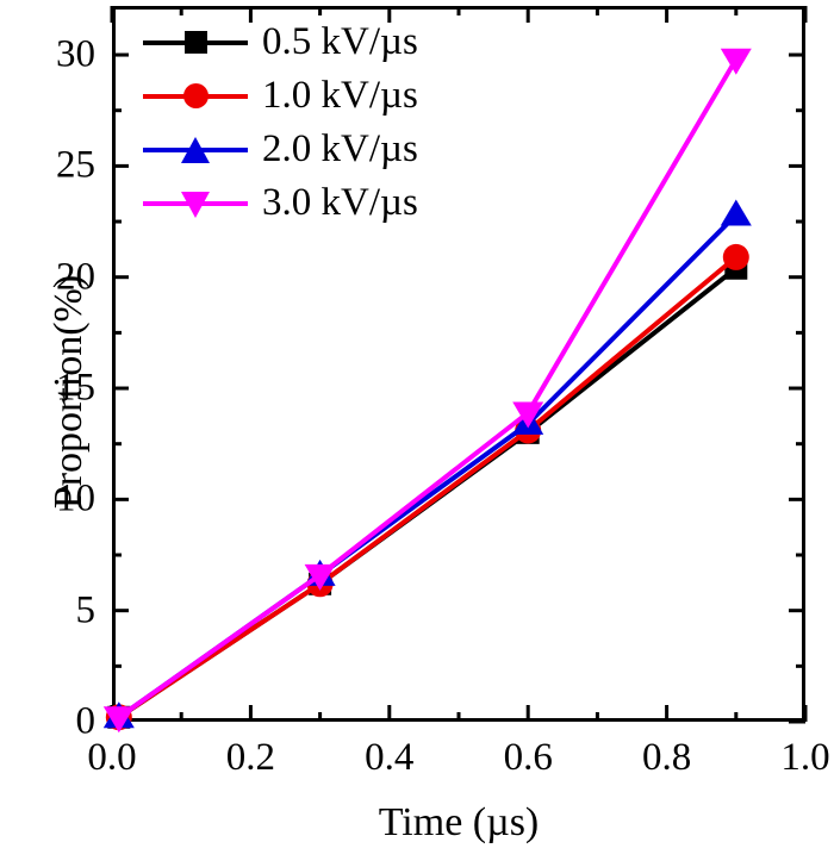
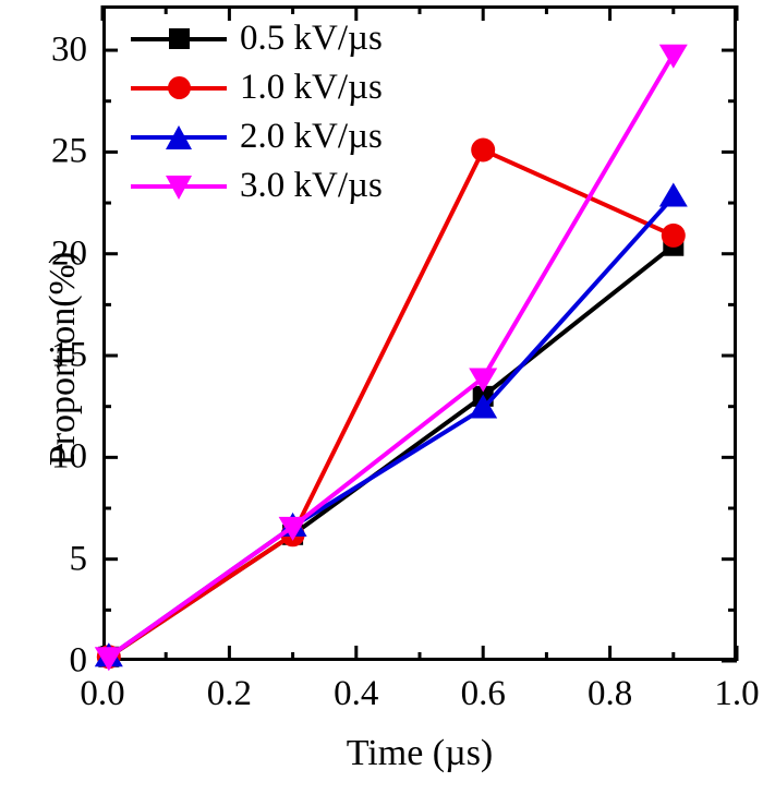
1.0 kV/µs/0.6: 13.1 -> 25.1
2.0 kV/µs/0.6: 13.4 -> 12.4
